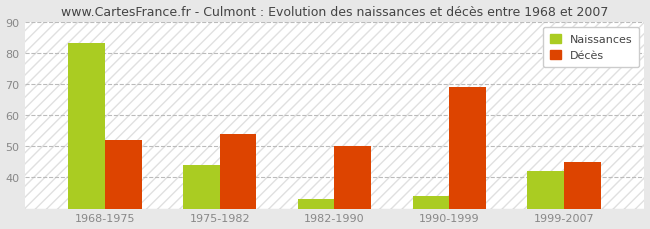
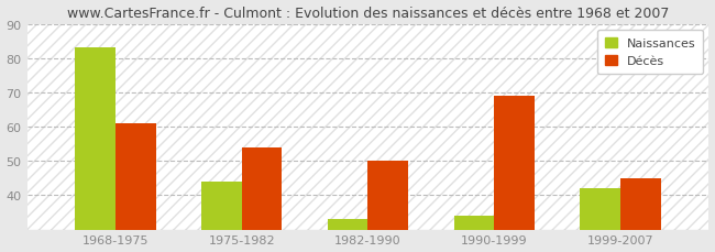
Décès/1968-1975: 52 -> 61
